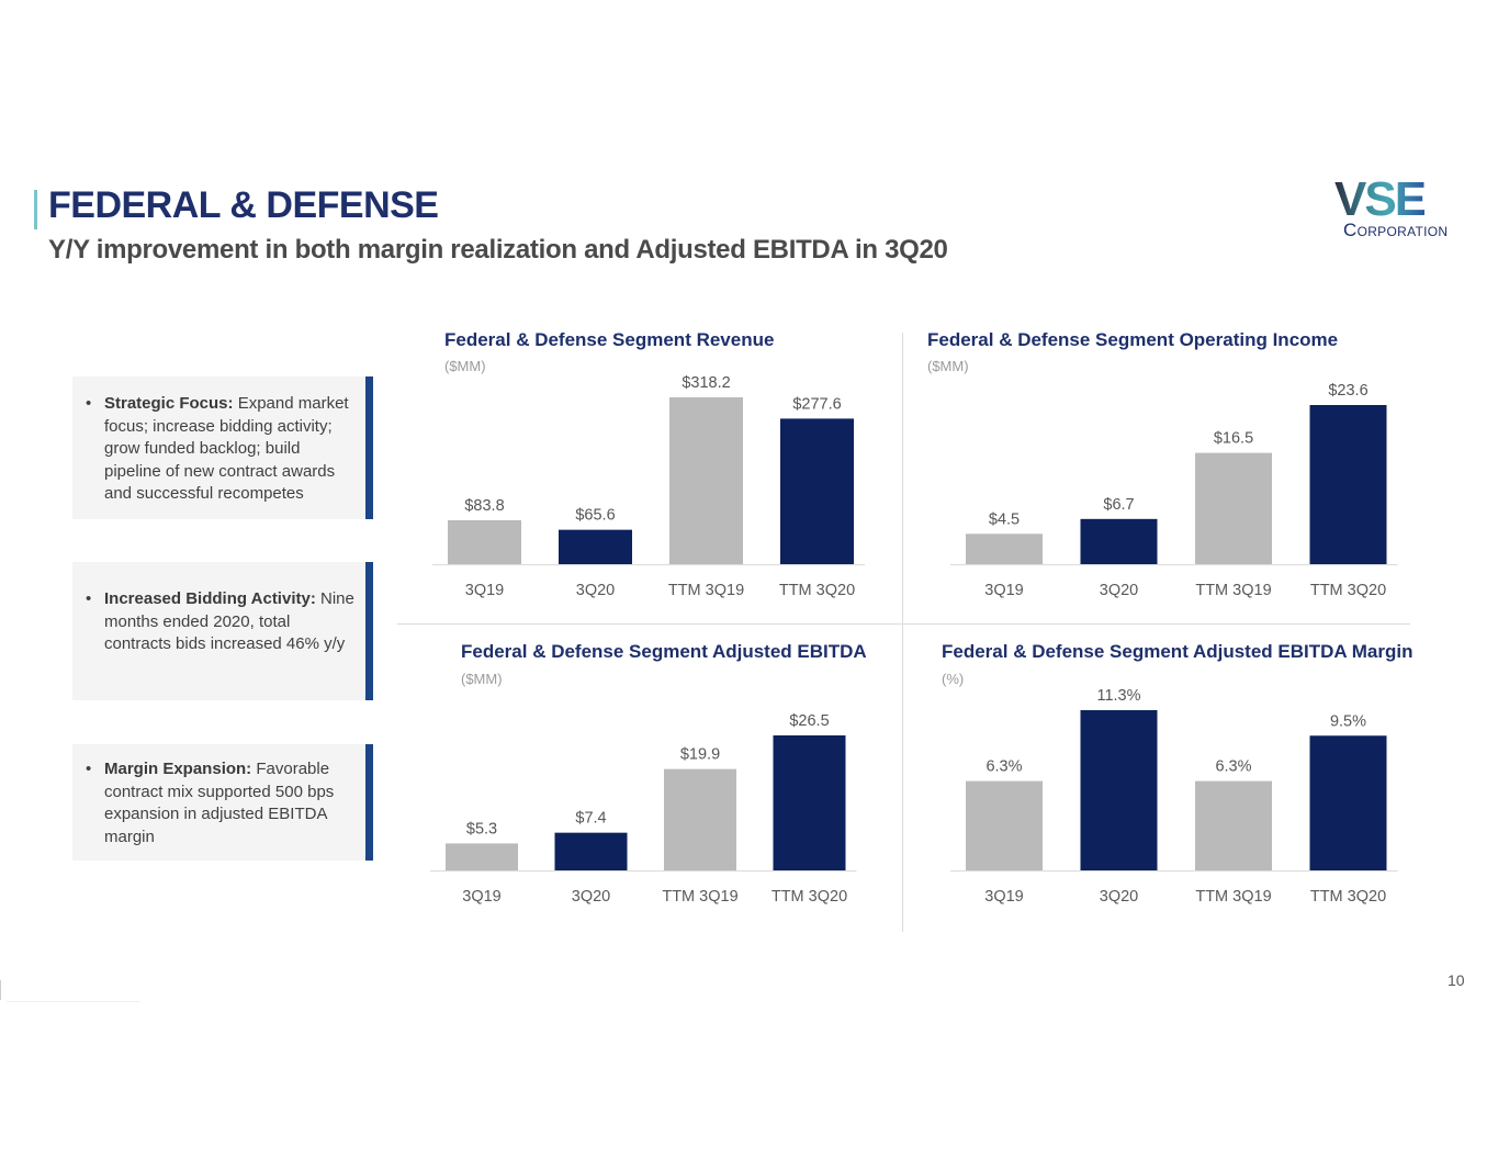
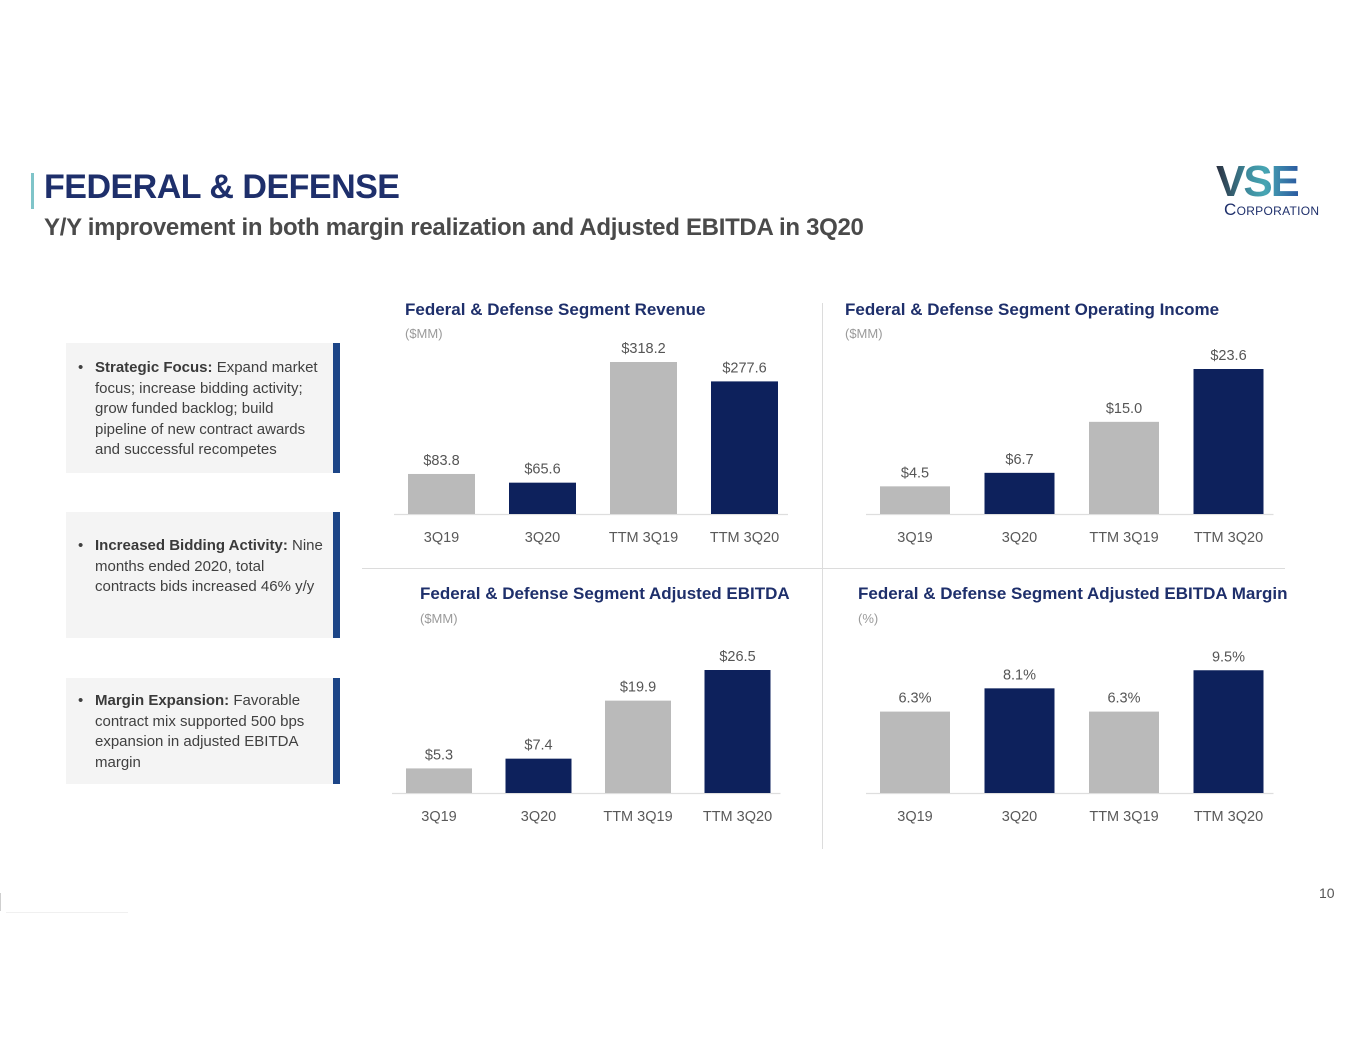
Federal & Defense Segment Operating Income/TTM 3Q19: $16.5 -> $15.0
Federal & Defense Segment Adjusted EBITDA Margin/3Q20: 11.3% -> 8.1%
